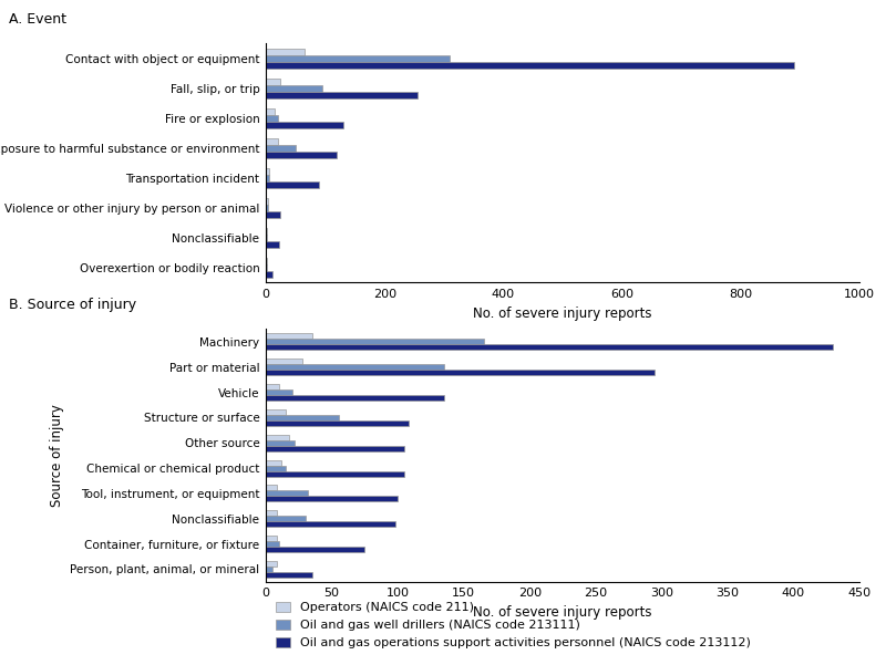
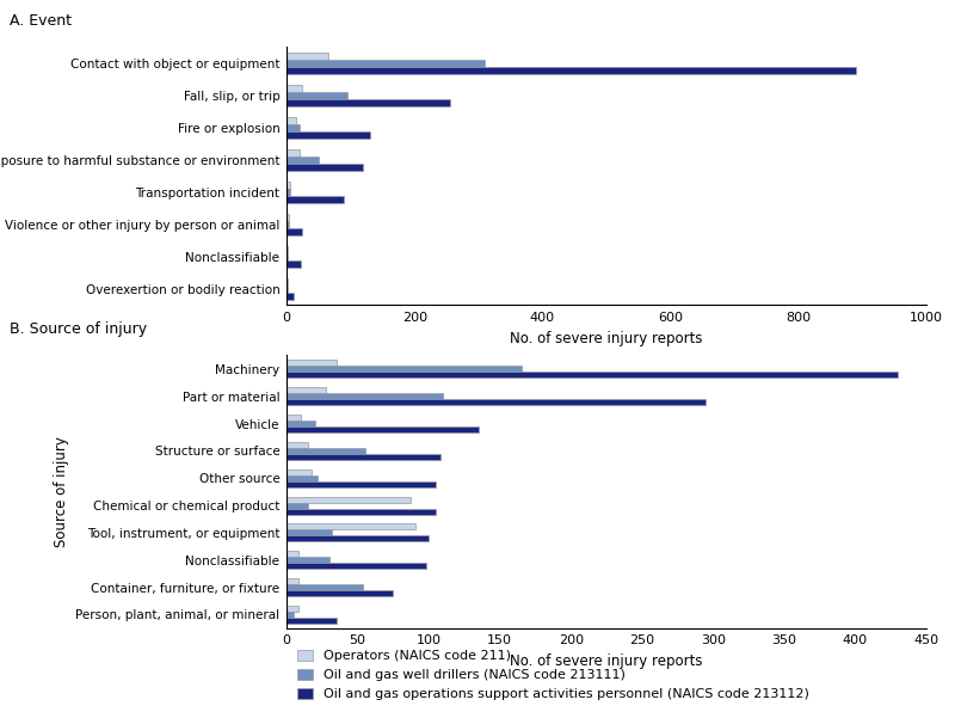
Oil and gas well drillers (NAICS code 213111)/Part or material: 135 -> 110
Operators (NAICS code 211)/Chemical or chemical product: 12 -> 87
Operators (NAICS code 211)/Tool, instrument, or equipment: 8 -> 91
Oil and gas well drillers (NAICS code 213111)/Container, furniture, or fixture: 10 -> 54
